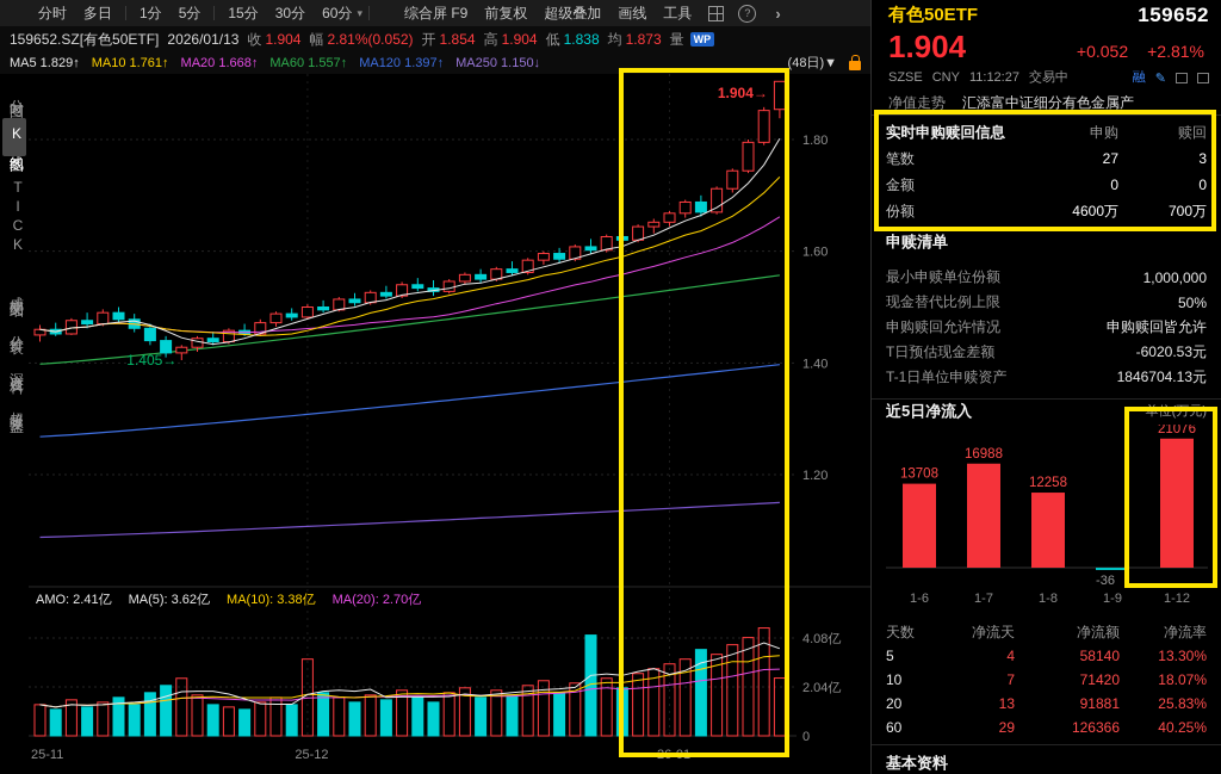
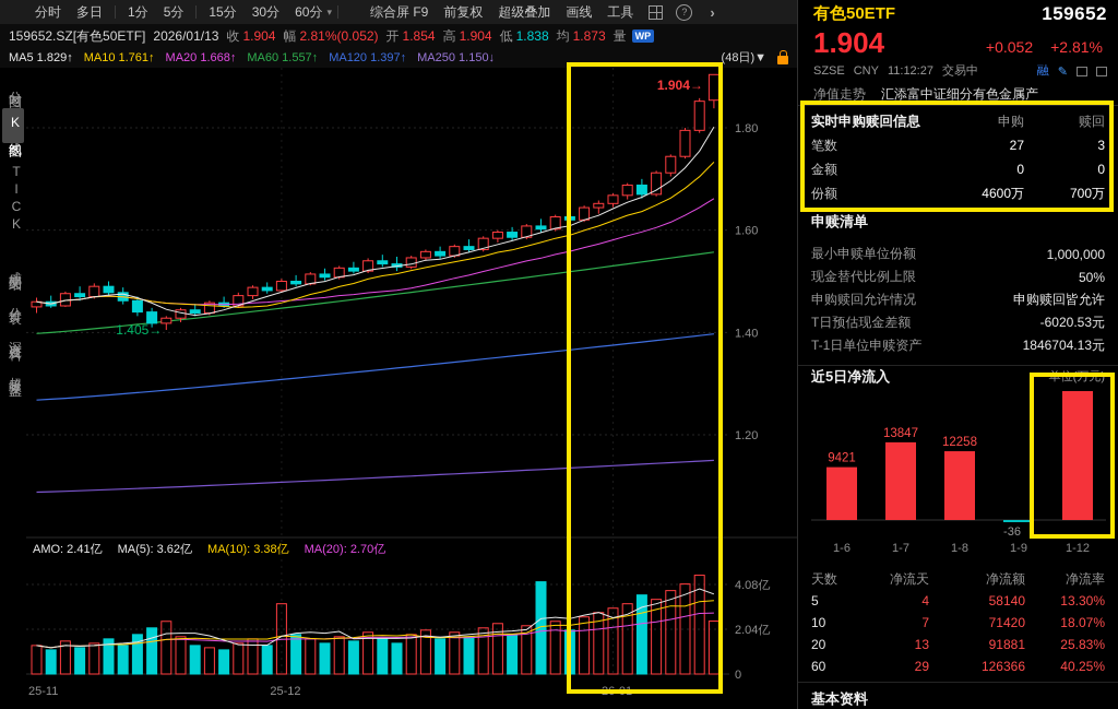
近5日净流入 单位(万元)/1-6: 13708 -> 9421
近5日净流入 单位(万元)/1-7: 16988 -> 13847
近5日净流入 单位(万元)/1-12: 21076 -> 22976
